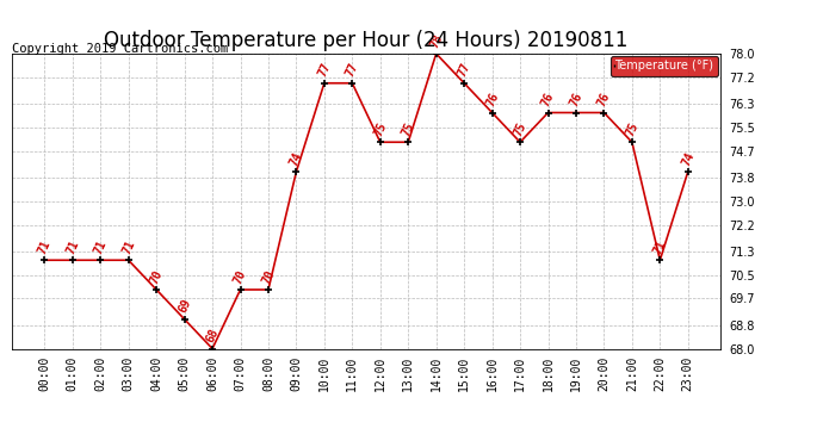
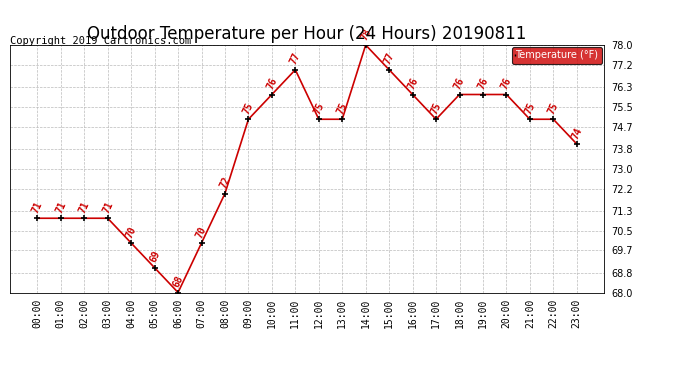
08:00: 70 -> 72
09:00: 74 -> 75
10:00: 77 -> 76
22:00: 71 -> 75
